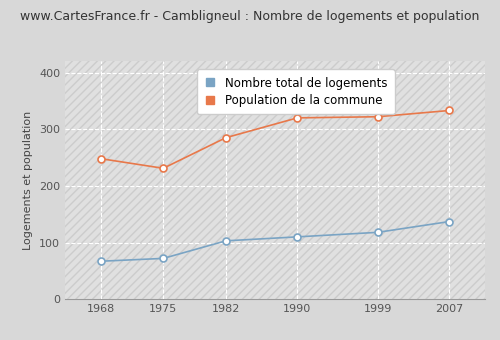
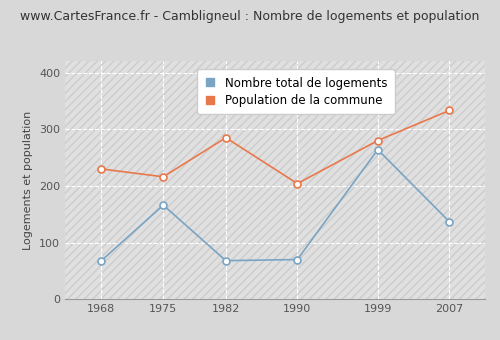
Population de la commune/1968: 248 -> 230
Nombre total de logements/1975: 72 -> 166
Population de la commune/1975: 231 -> 216
Nombre total de logements/1982: 103 -> 68
Nombre total de logements/1990: 110 -> 70
Population de la commune/1990: 320 -> 204
Nombre total de logements/1999: 118 -> 264
Population de la commune/1999: 322 -> 280
